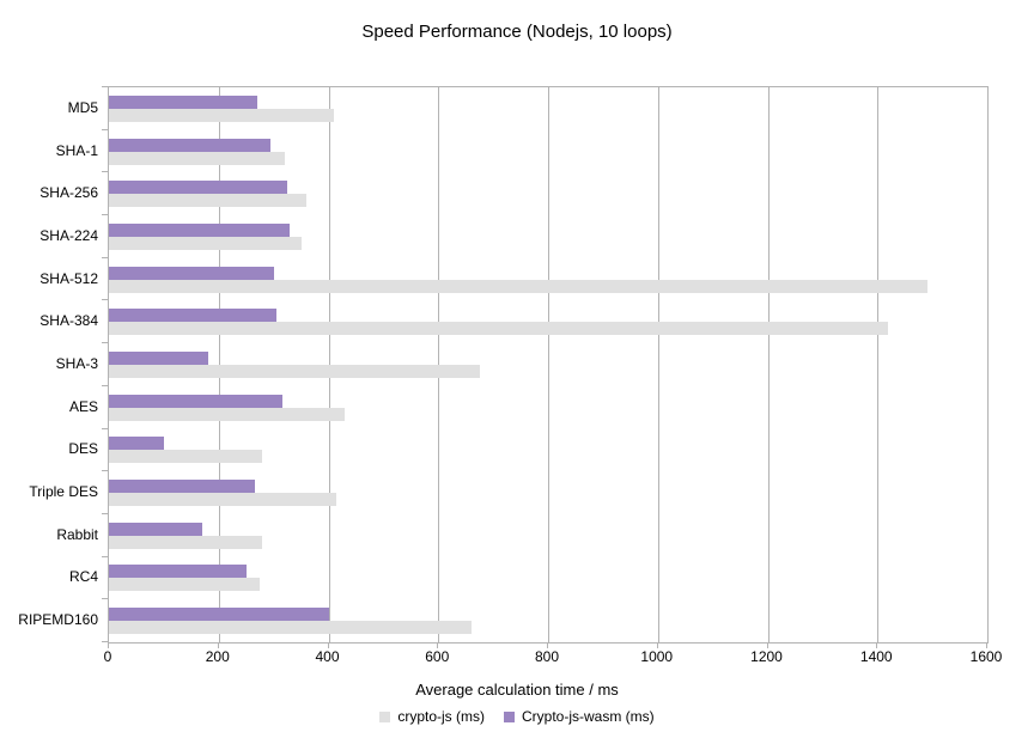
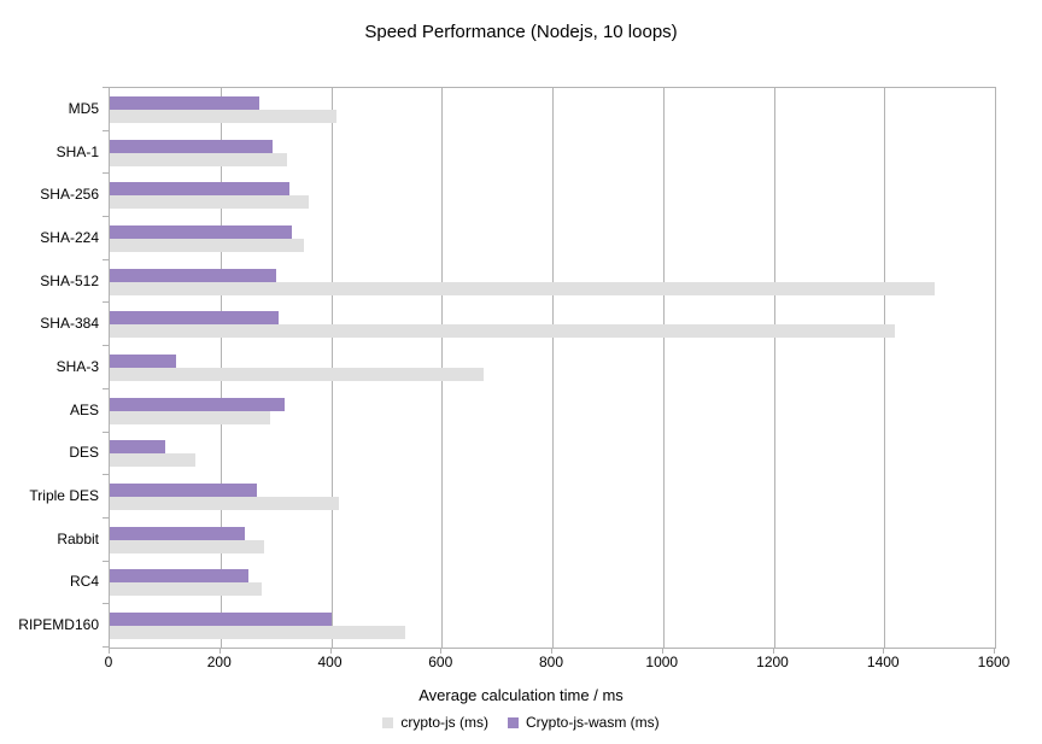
Crypto-js-wasm (ms)/SHA-3: 180 -> 120
crypto-js (ms)/AES: 430 -> 290
crypto-js (ms)/DES: 280 -> 160
Crypto-js-wasm (ms)/Rabbit: 170 -> 240
crypto-js (ms)/RIPEMD160: 660 -> 540
